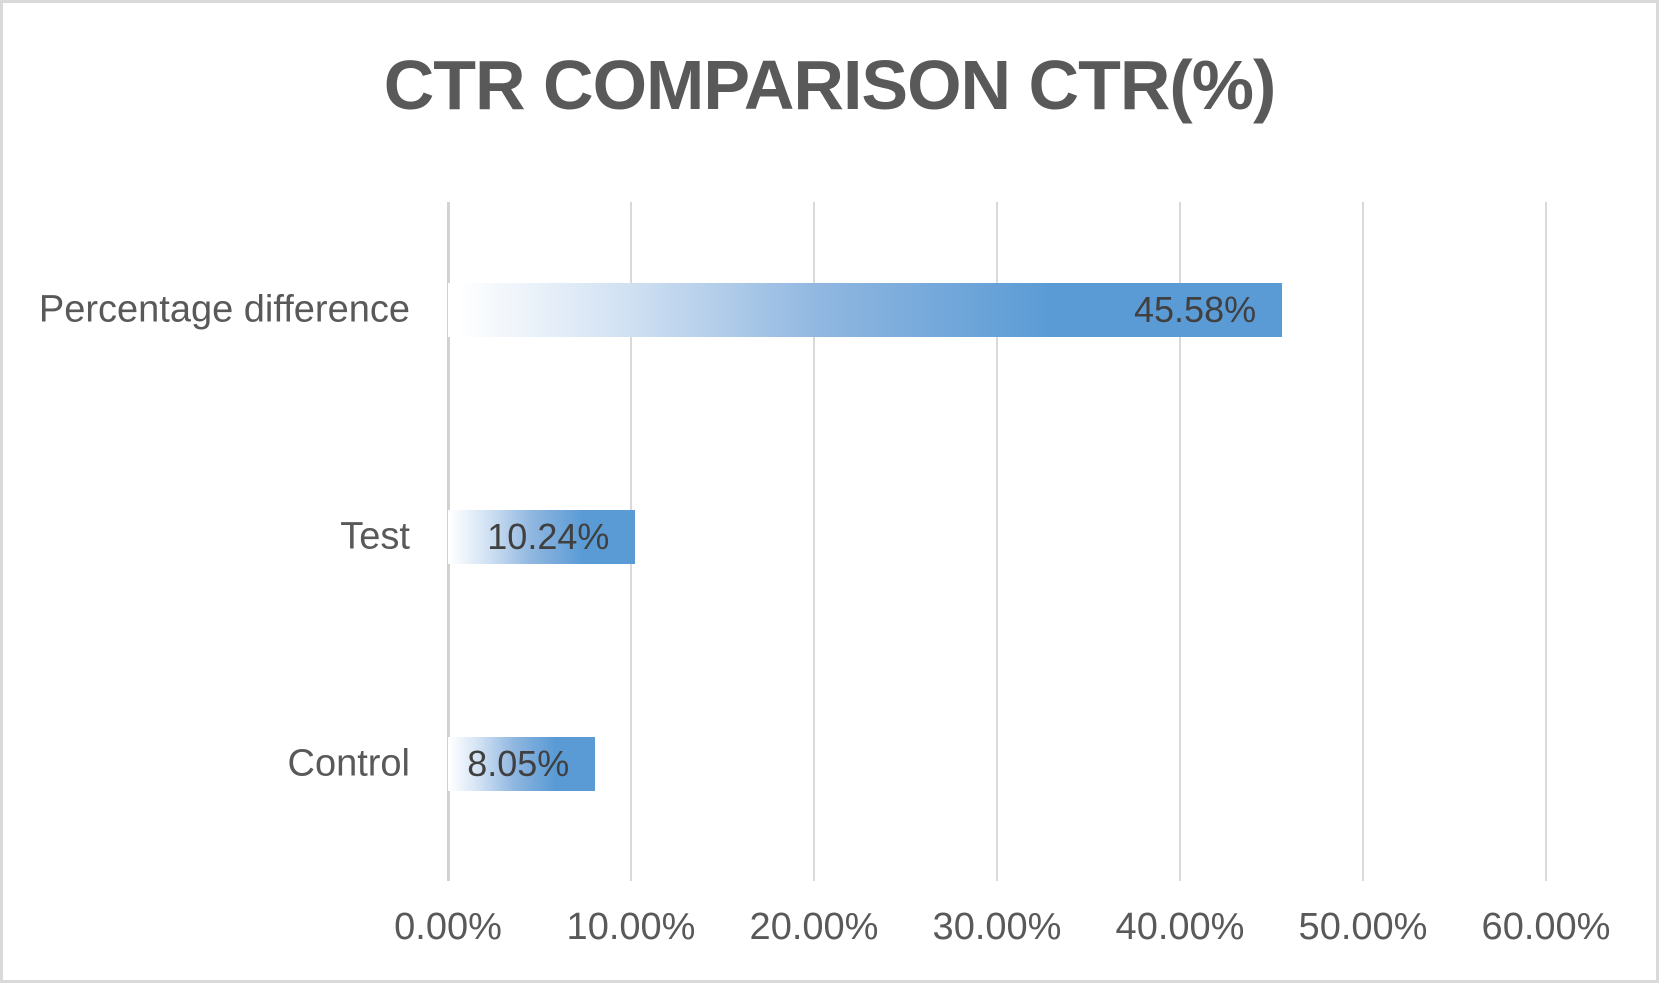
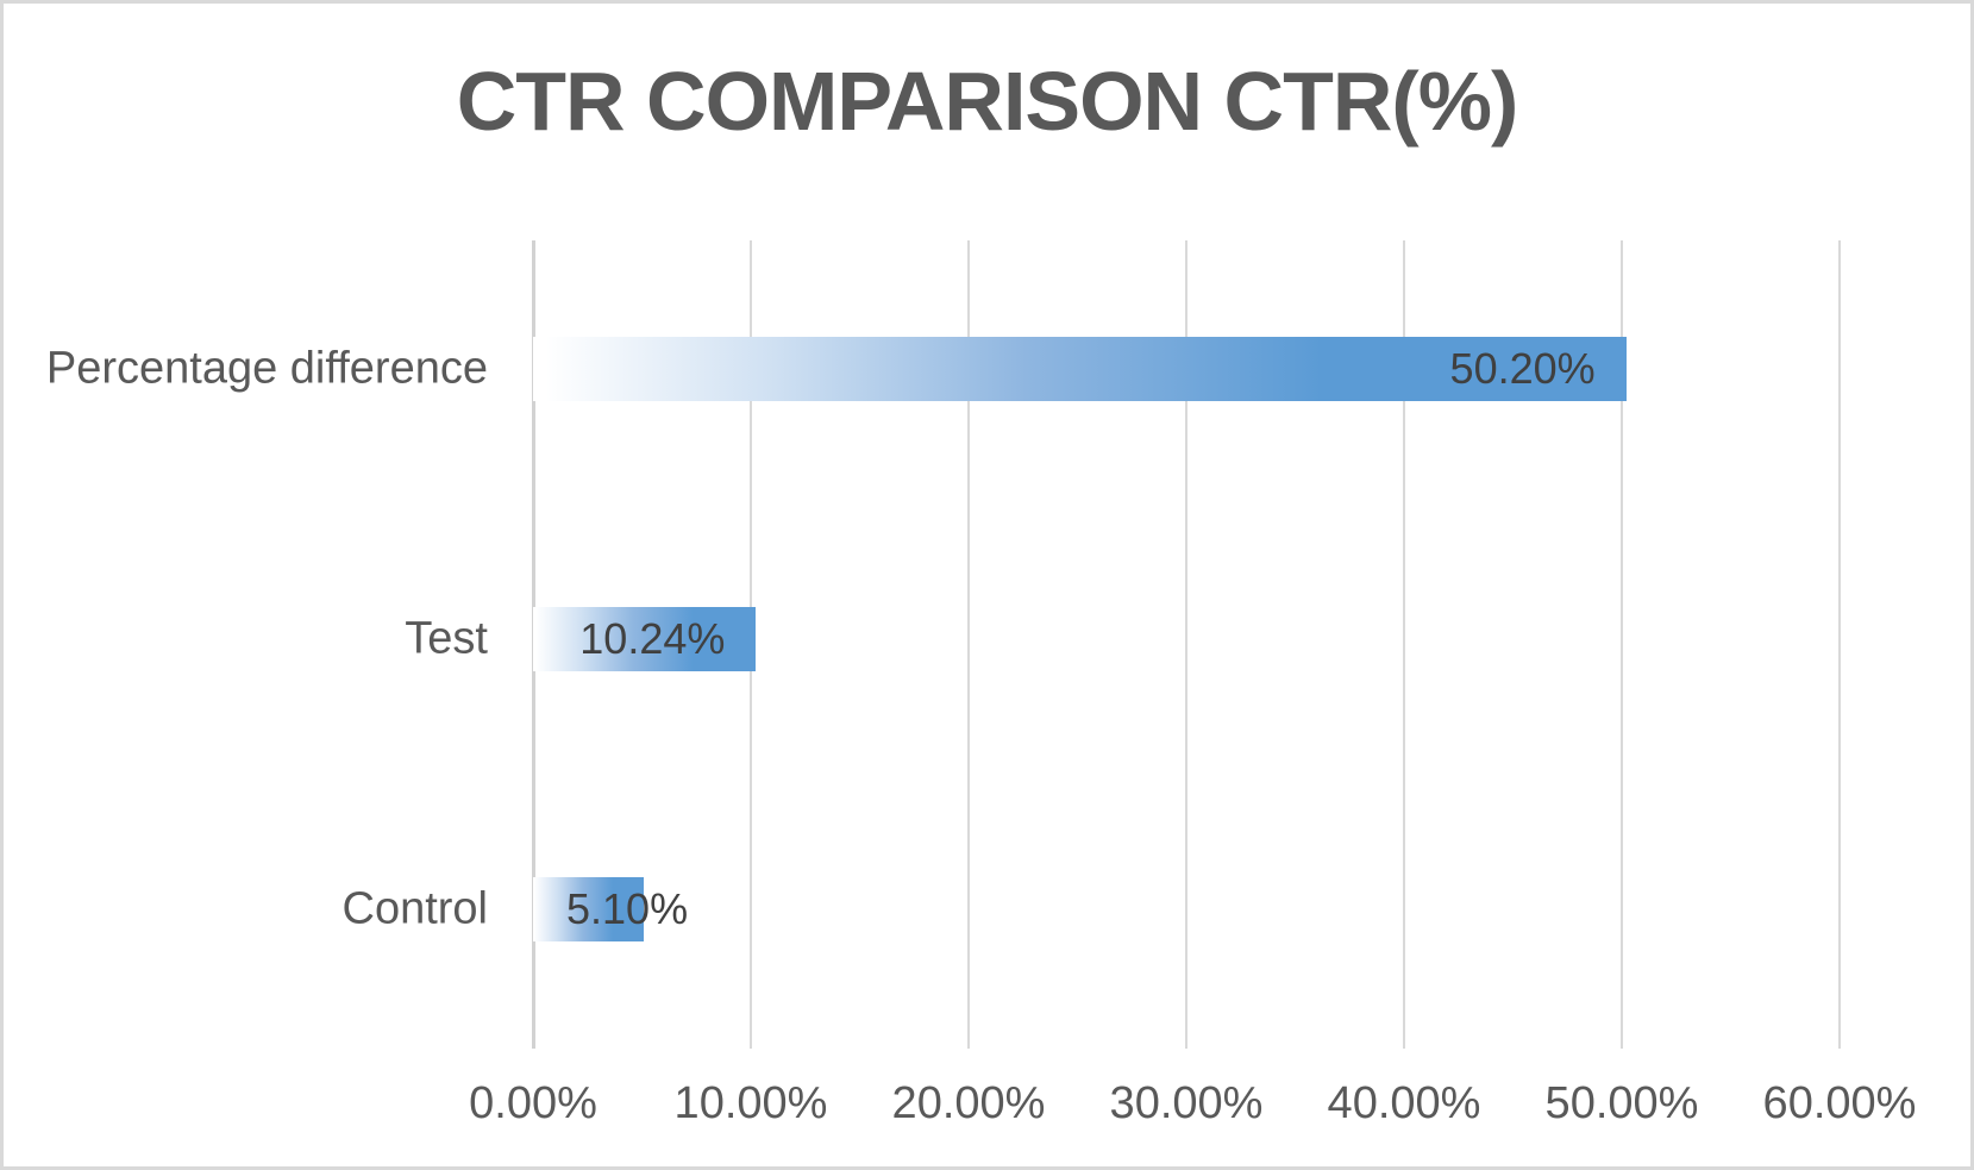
Percentage difference: 45.58% -> 50.20%
Control: 8.05% -> 5.10%
